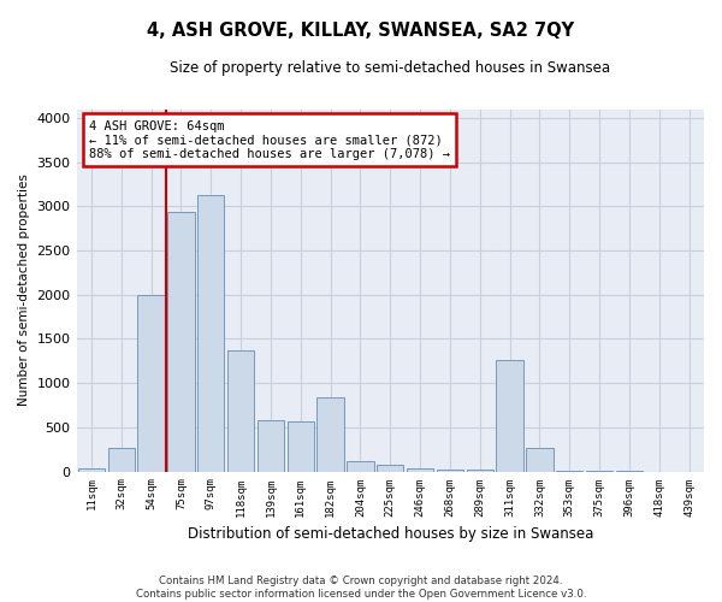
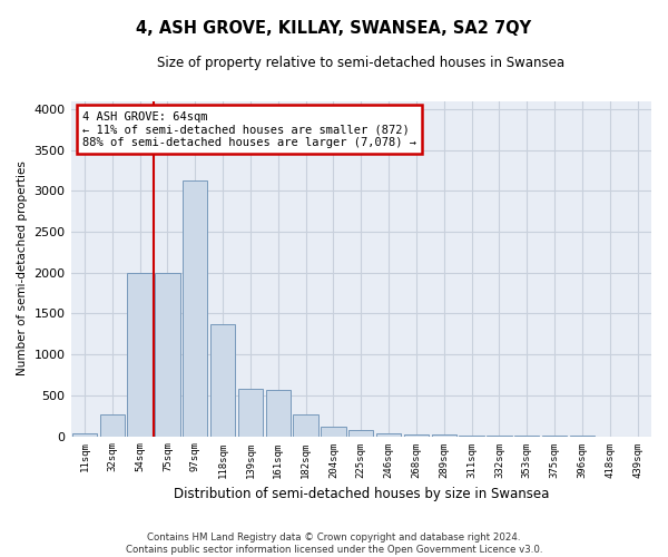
75sqm: 2940 -> 1990
182sqm: 840 -> 260
311sqm: 1260 -> 0
332sqm: 260 -> 0
